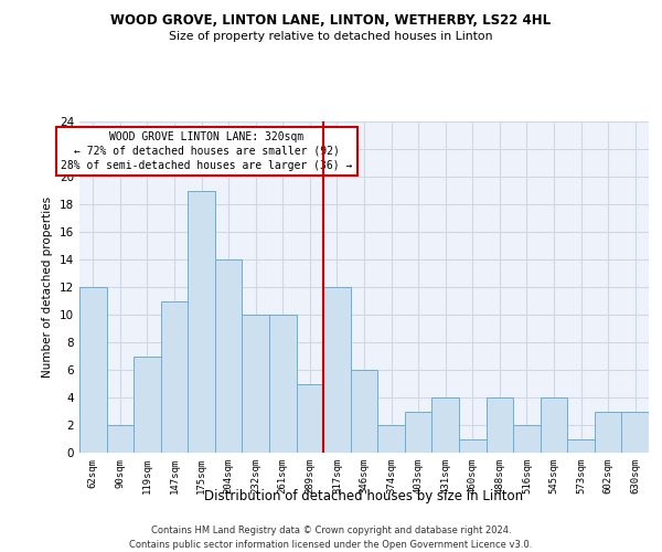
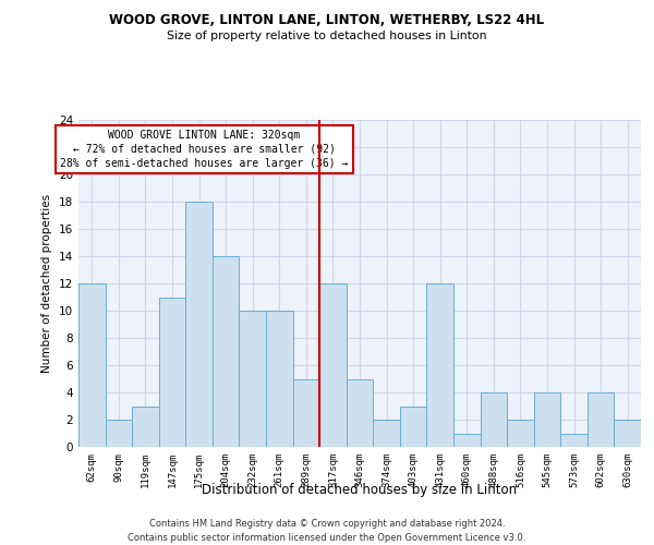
119sqm: 7 -> 3
175sqm: 19 -> 18
346sqm: 6 -> 5
431sqm: 4 -> 12
602sqm: 3 -> 4
630sqm: 3 -> 2
